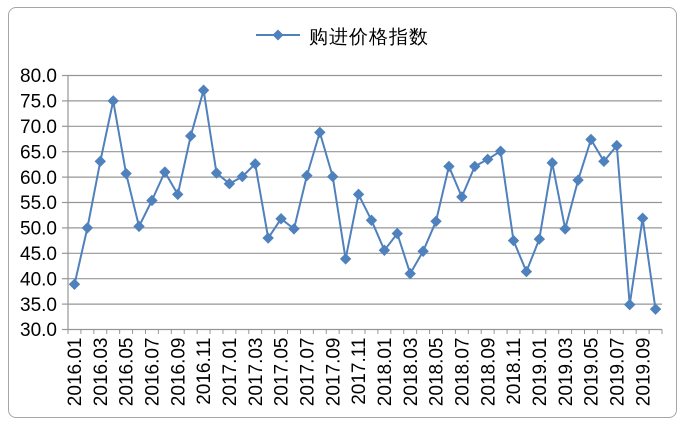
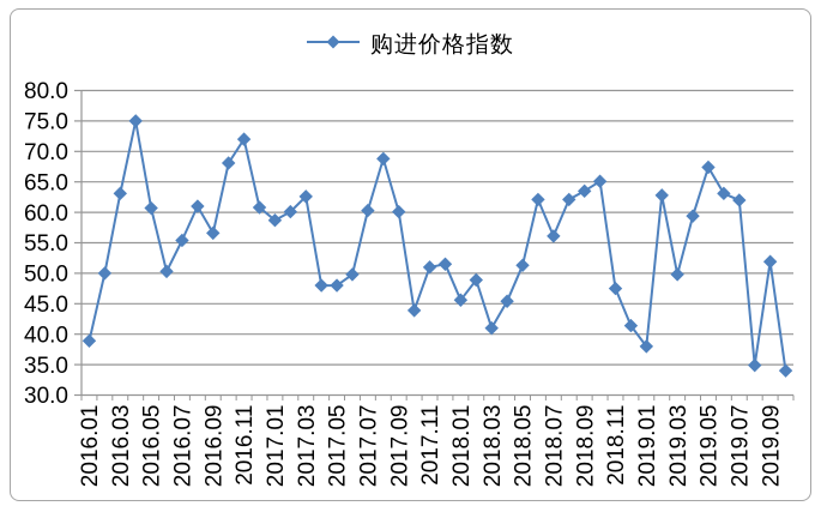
2016.11: 77 -> 72
2017.05: 52 -> 48
2017.11: 57 -> 51
2019.01: 48 -> 38
2019.07: 66 -> 62
